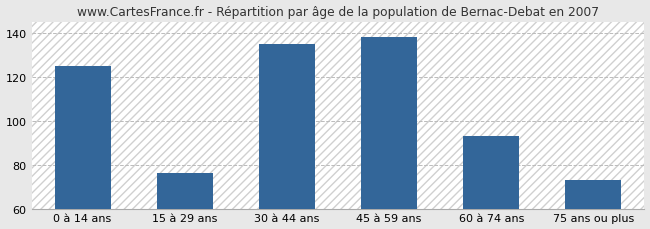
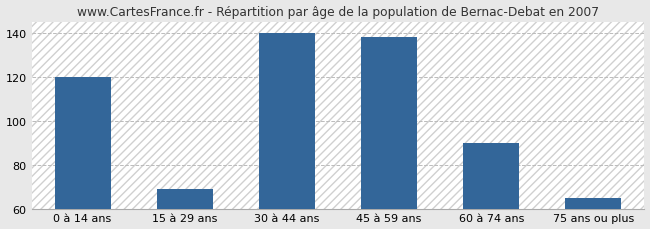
0 à 14 ans: 125 -> 120
15 à 29 ans: 76 -> 69
30 à 44 ans: 135 -> 140
60 à 74 ans: 93 -> 90
75 ans ou plus: 73 -> 65
